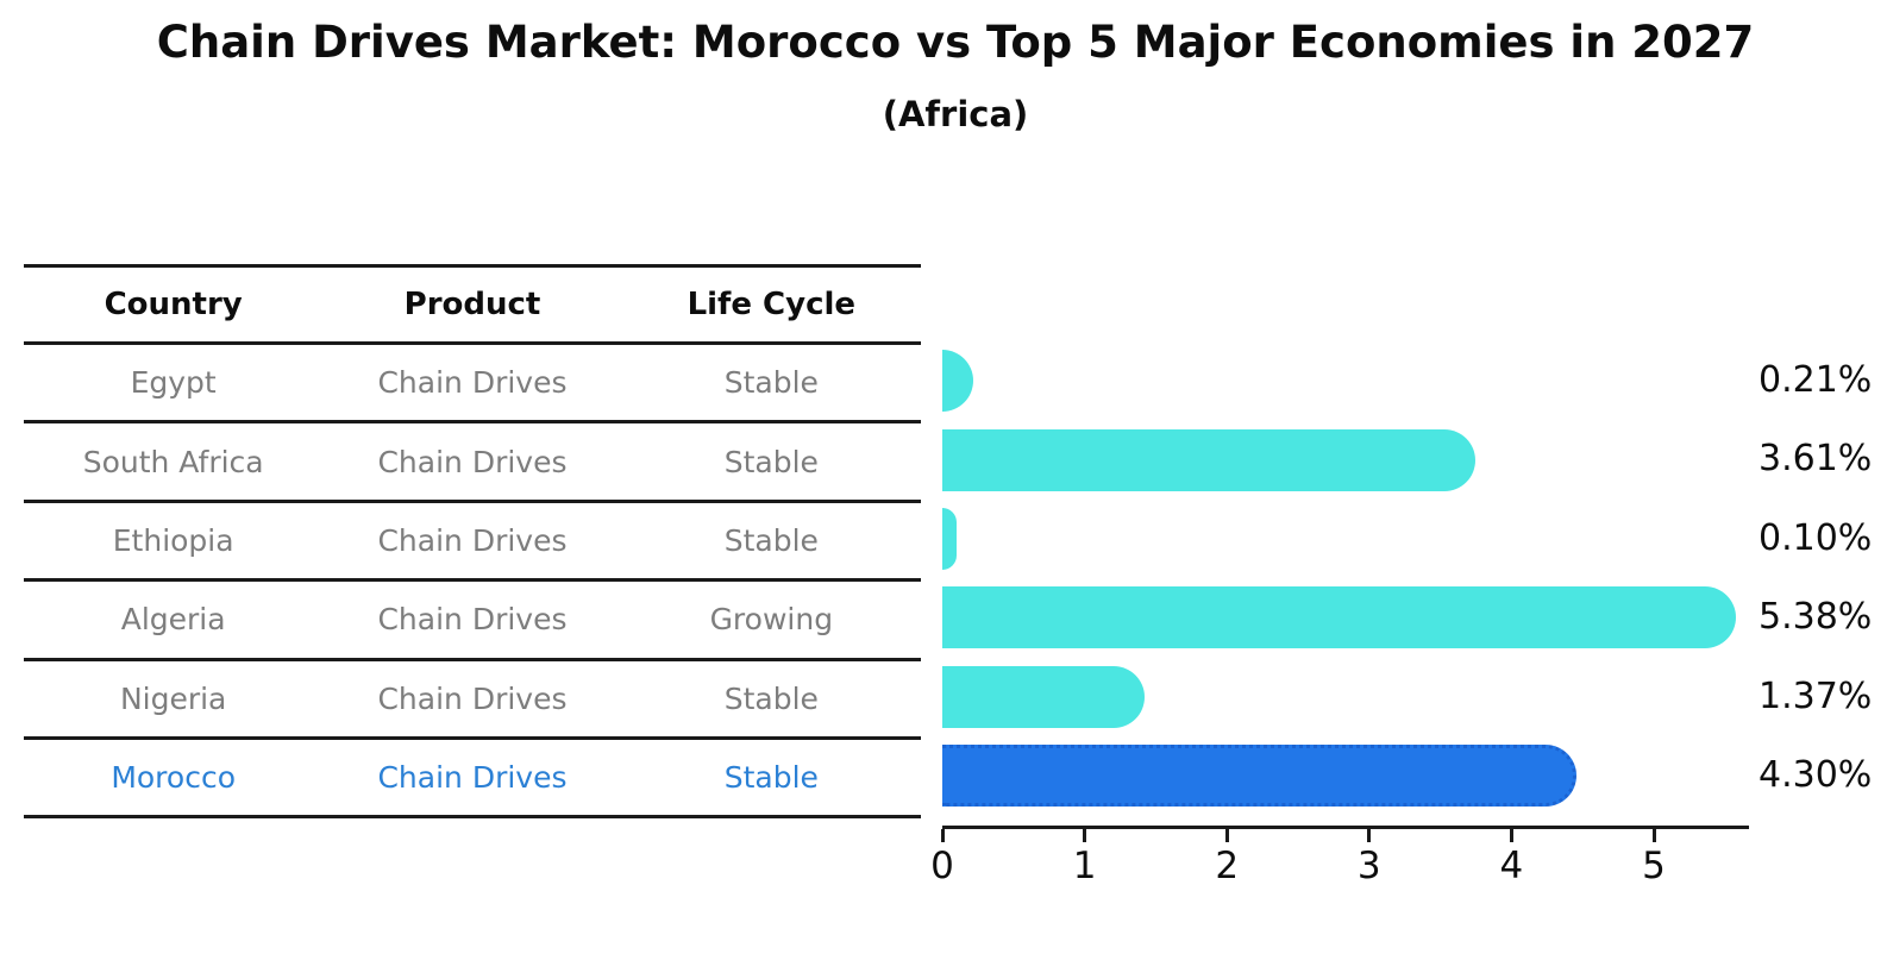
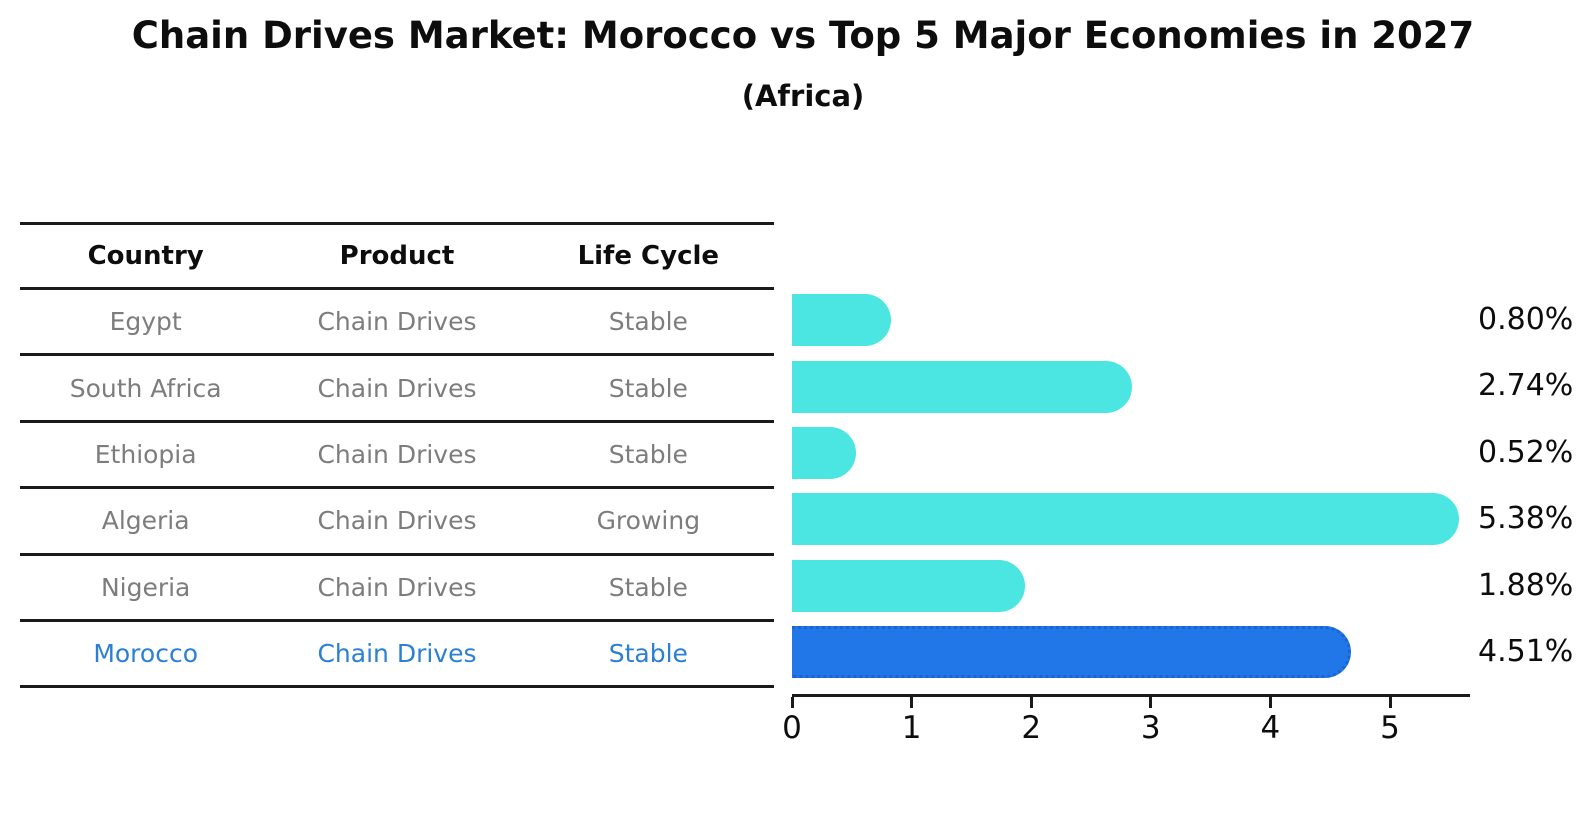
Egypt: 0.21% -> 0.80%
South Africa: 3.61% -> 2.74%
Ethiopia: 0.10% -> 0.52%
Nigeria: 1.37% -> 1.88%
Morocco: 4.30% -> 4.51%
